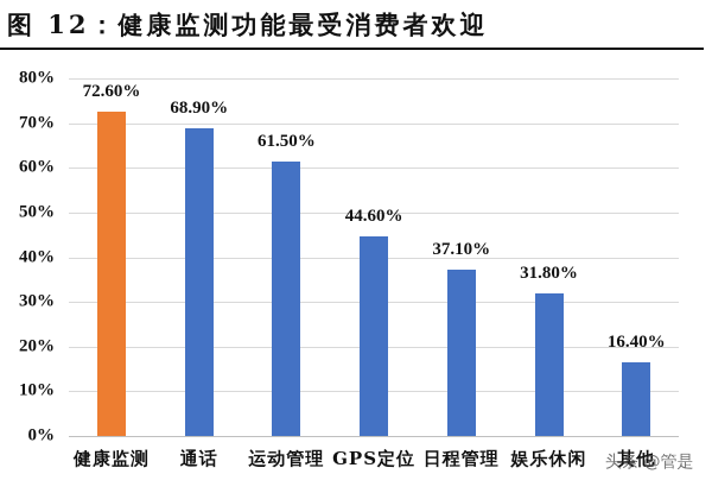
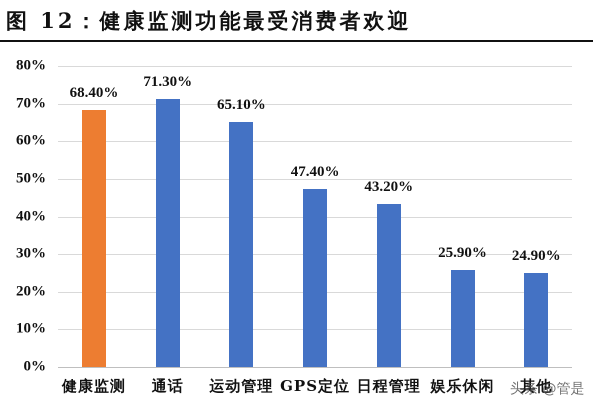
健康监测: 72.60% -> 68.40%
通话: 68.90% -> 71.30%
运动管理: 61.50% -> 65.10%
GPS定位: 44.60% -> 47.40%
日程管理: 37.10% -> 43.20%
娱乐休闲: 31.80% -> 25.90%
其他: 16.40% -> 24.90%
